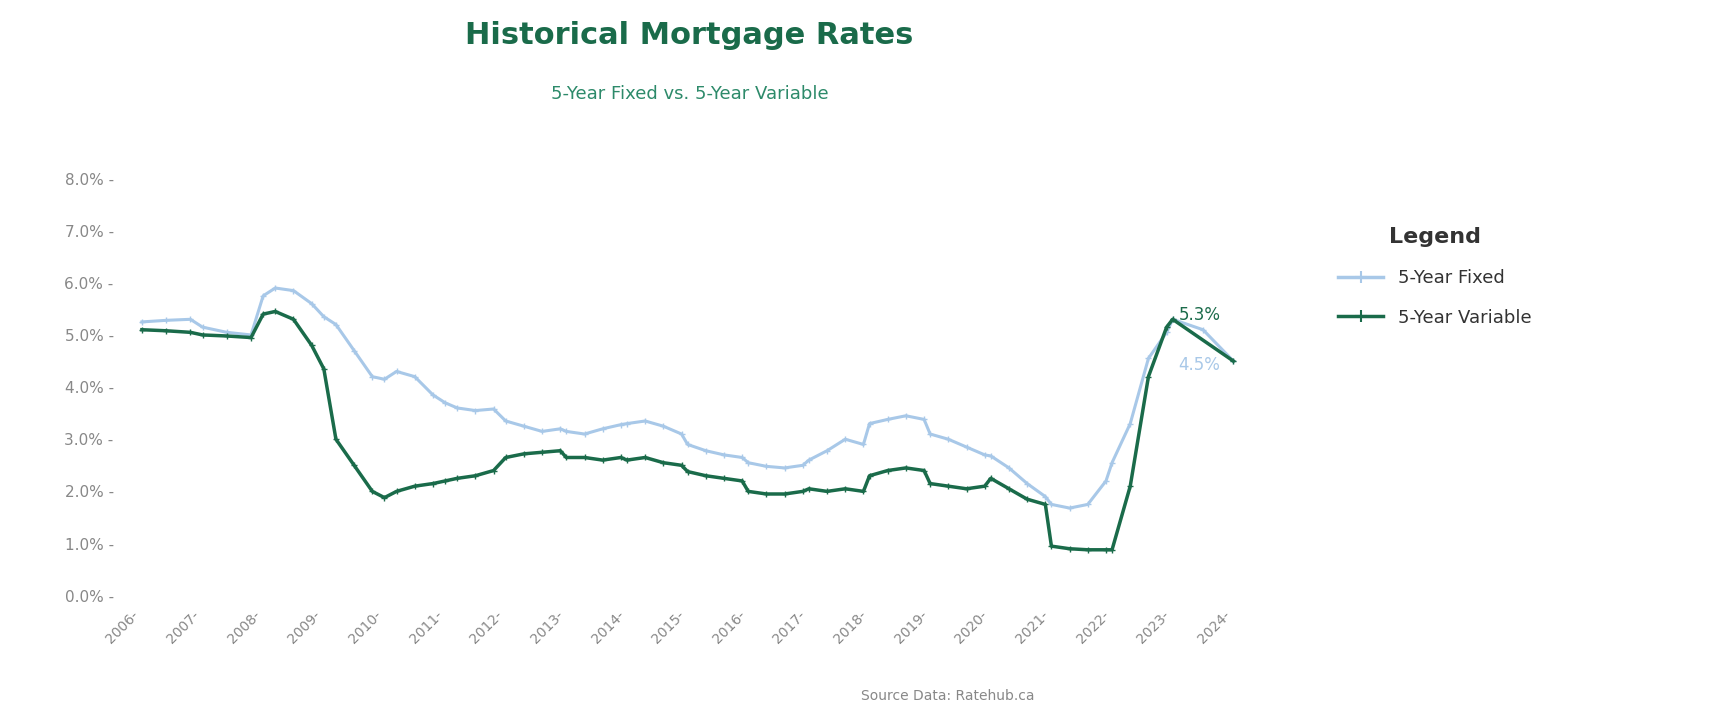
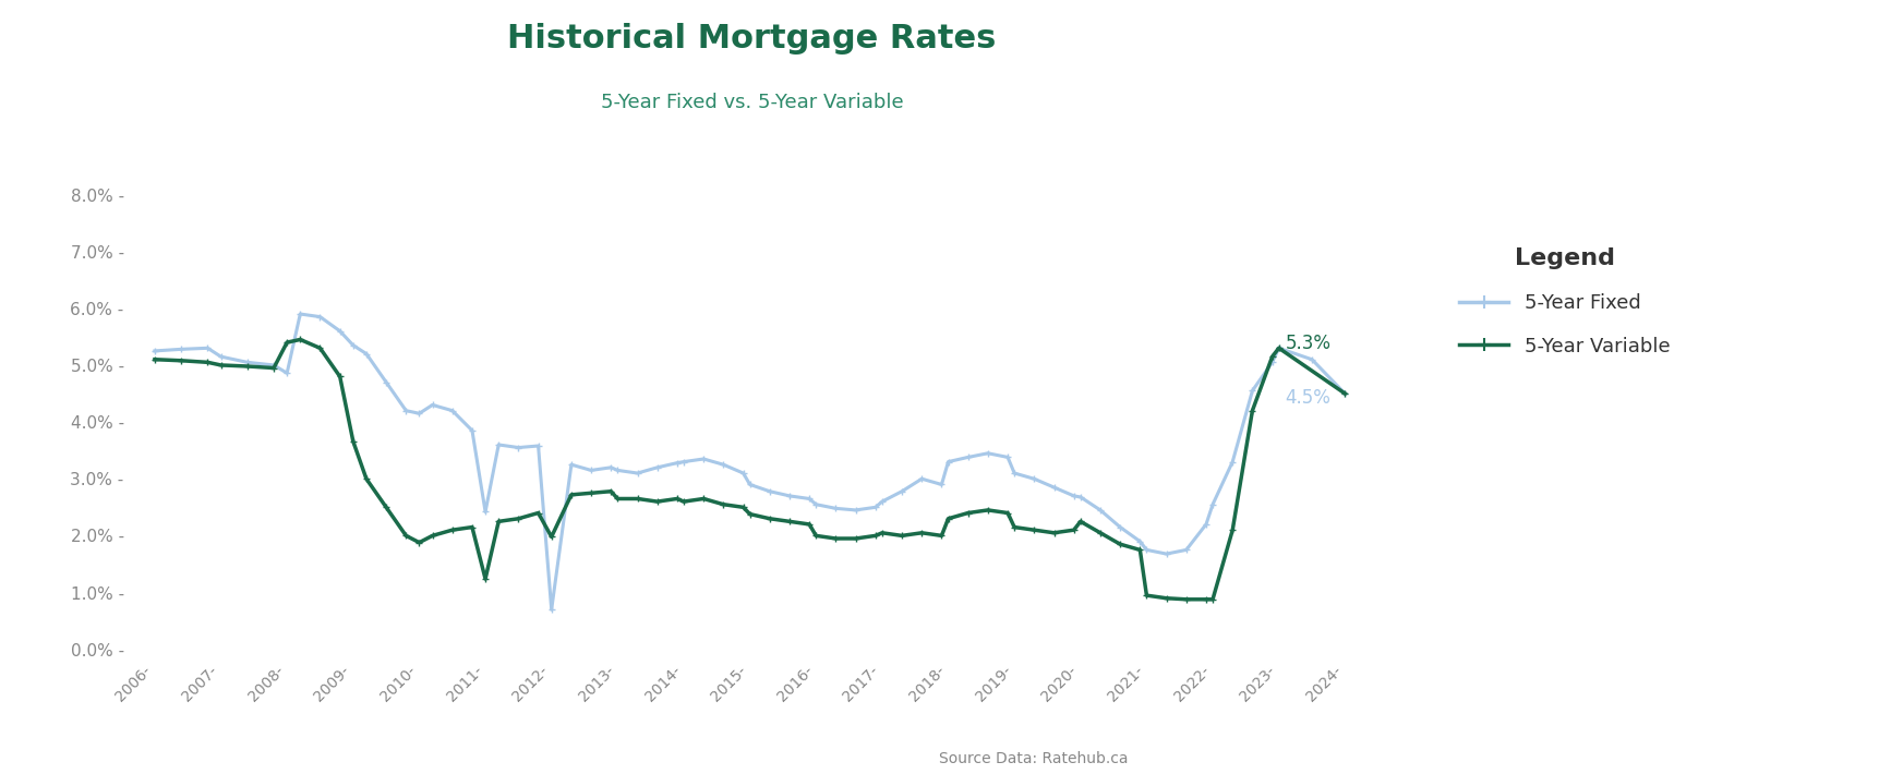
5-Year Fixed/2008-: 5.75% - -> 4.86% -
5-Year Variable/2009-: 4.35% - -> 3.66% -
5-Year Fixed/2011-: 3.70% - -> 2.42% -
5-Year Variable/2011-: 2.20% - -> 1.24% -
5-Year Fixed/2012-: 3.35% - -> 0.70% -
5-Year Variable/2012-: 2.65% - -> 1.98% -
